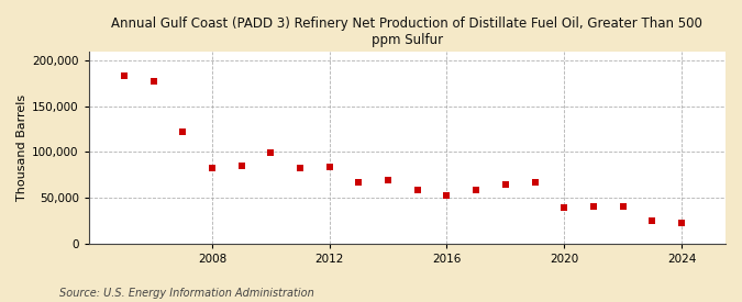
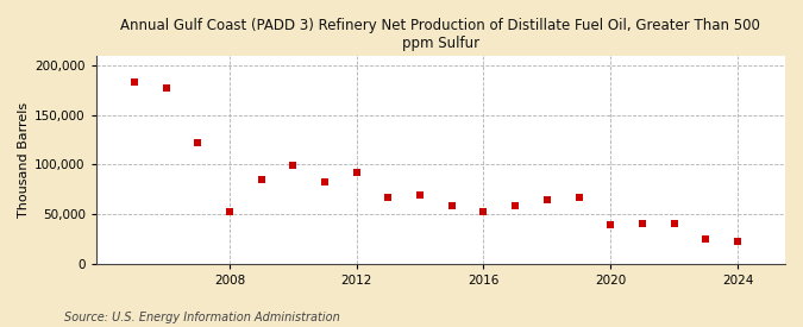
2008: 82,000 -> 52,000
2012: 84,000 -> 92,000
